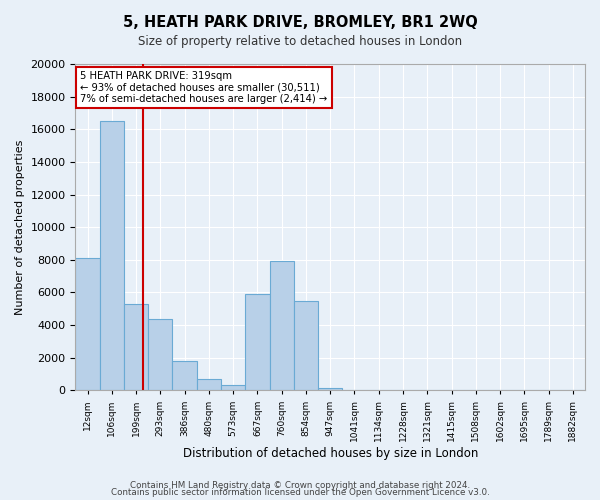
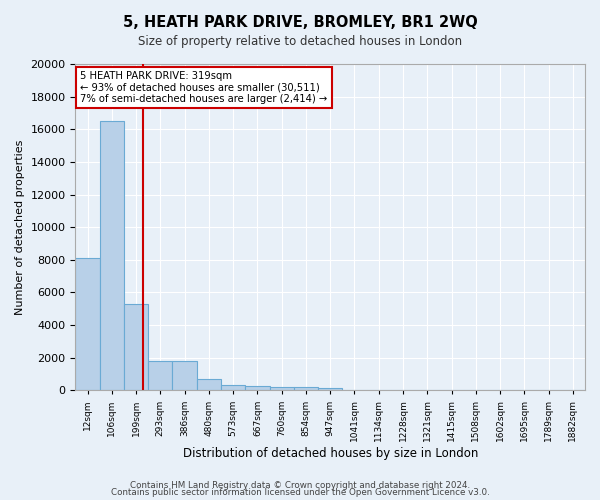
293sqm: 4400 -> 1800
667sqm: 5900 -> 200
760sqm: 7900 -> 200
854sqm: 5500 -> 200
